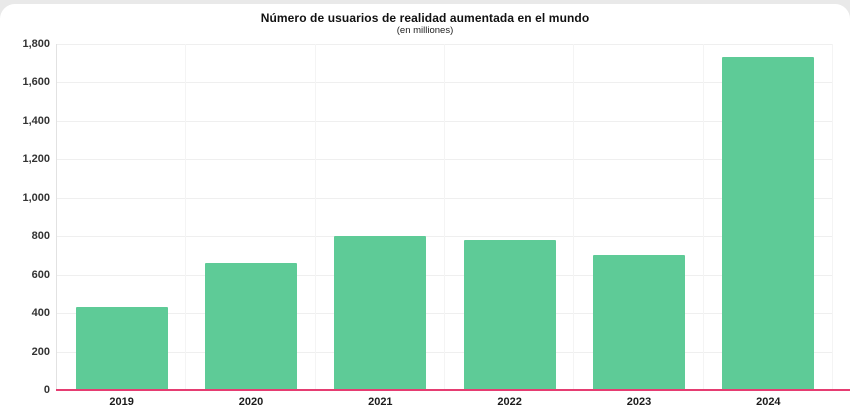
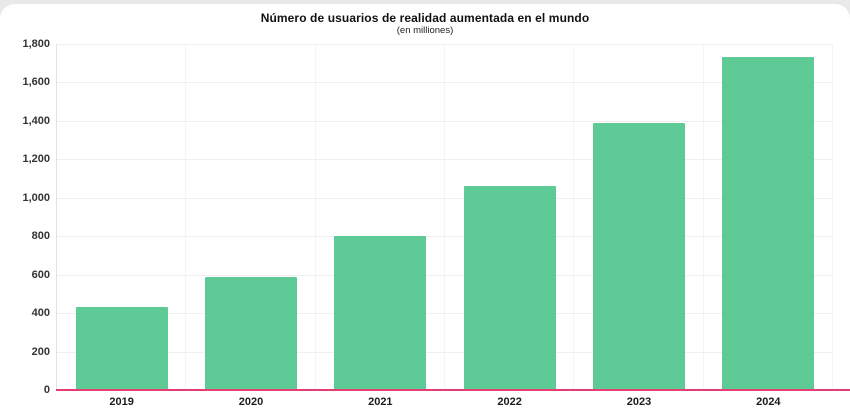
2020: 660 -> 590
2022: 780 -> 1060
2023: 700 -> 1390
